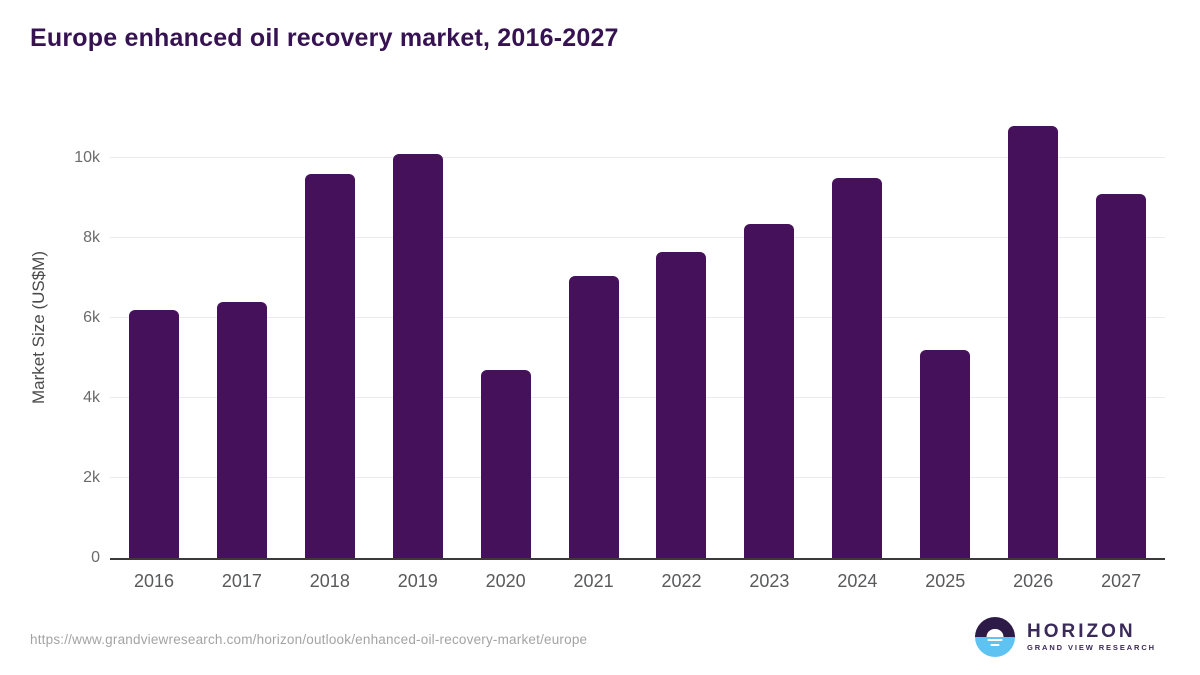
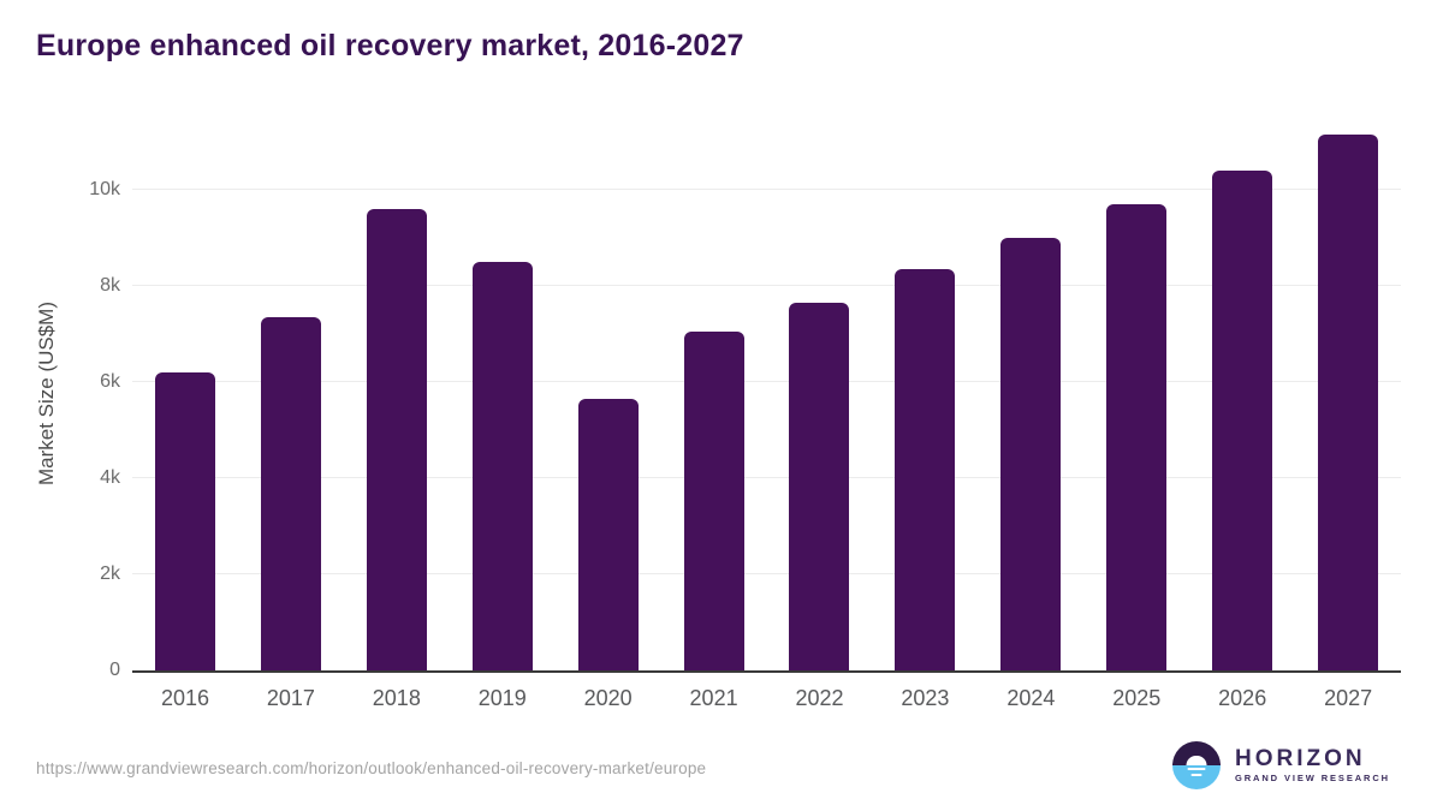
2017: 6.4k -> 7.4k
2019: 10.1k -> 8.5k
2020: 4.7k -> 5.6k
2024: 9.5k -> 9.0k
2025: 5.2k -> 9.7k
2026: 10.8k -> 10.4k
2027: 9.1k -> 11.2k
